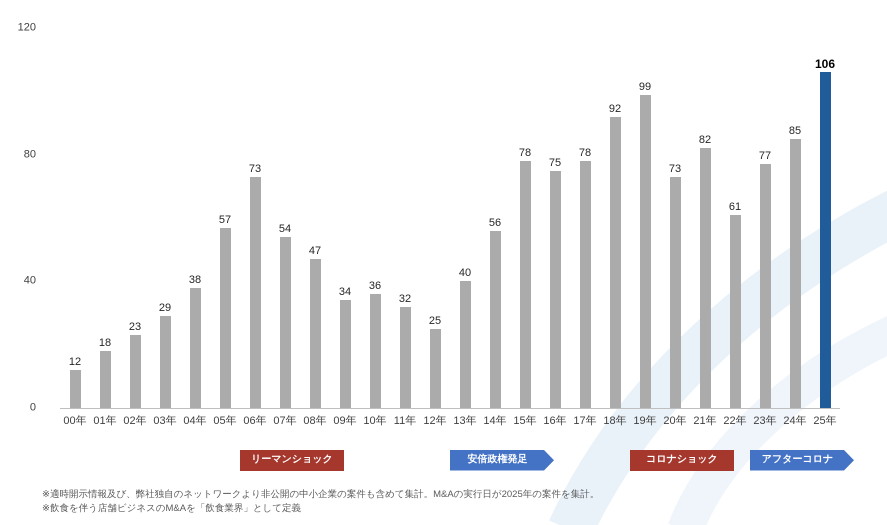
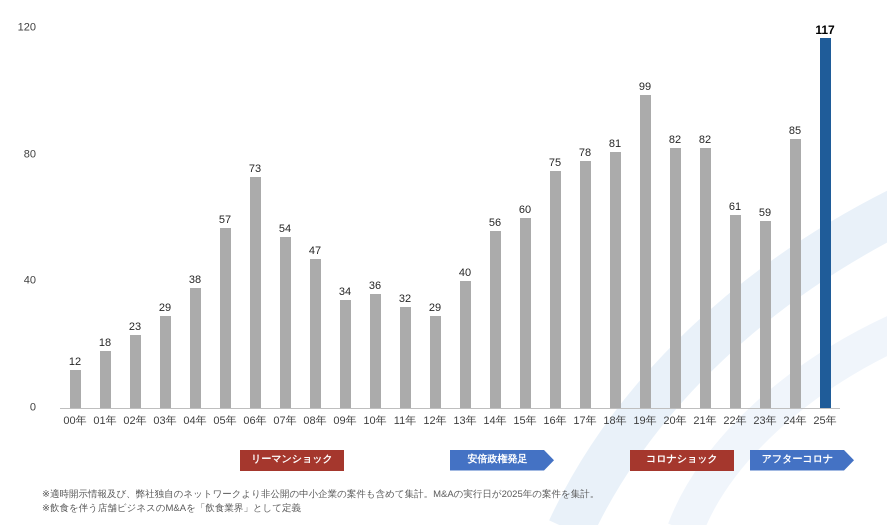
12年: 25 -> 29
15年: 78 -> 60
18年: 92 -> 81
20年: 73 -> 82
23年: 77 -> 59
25年: 106 -> 117
